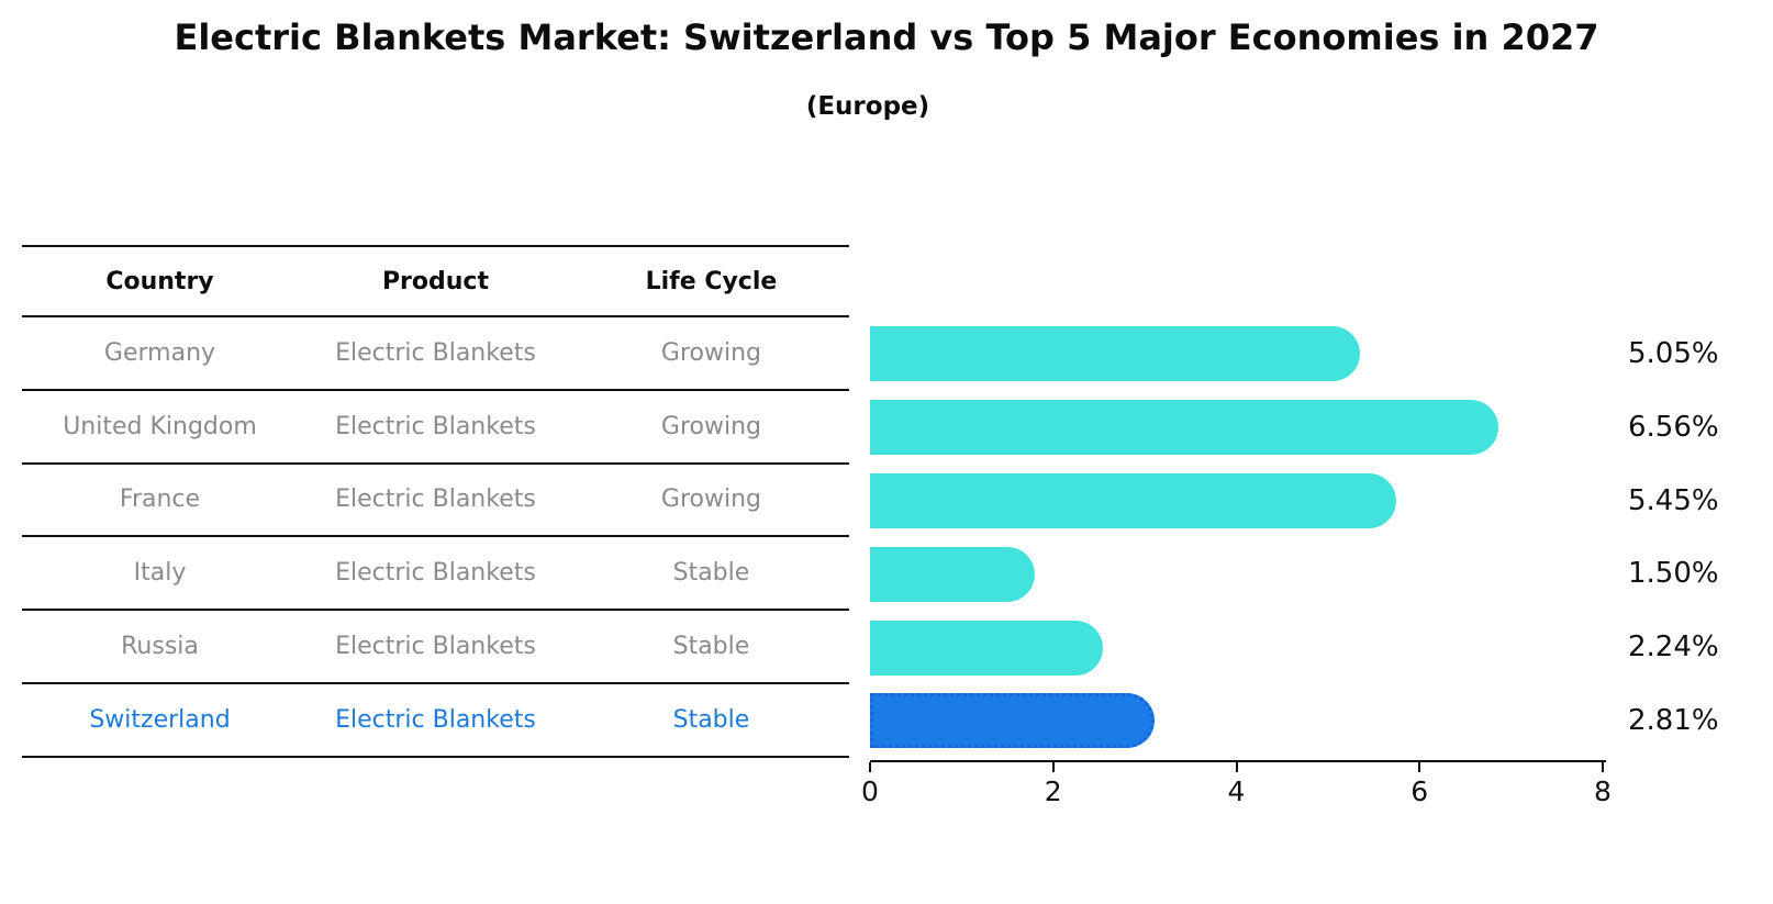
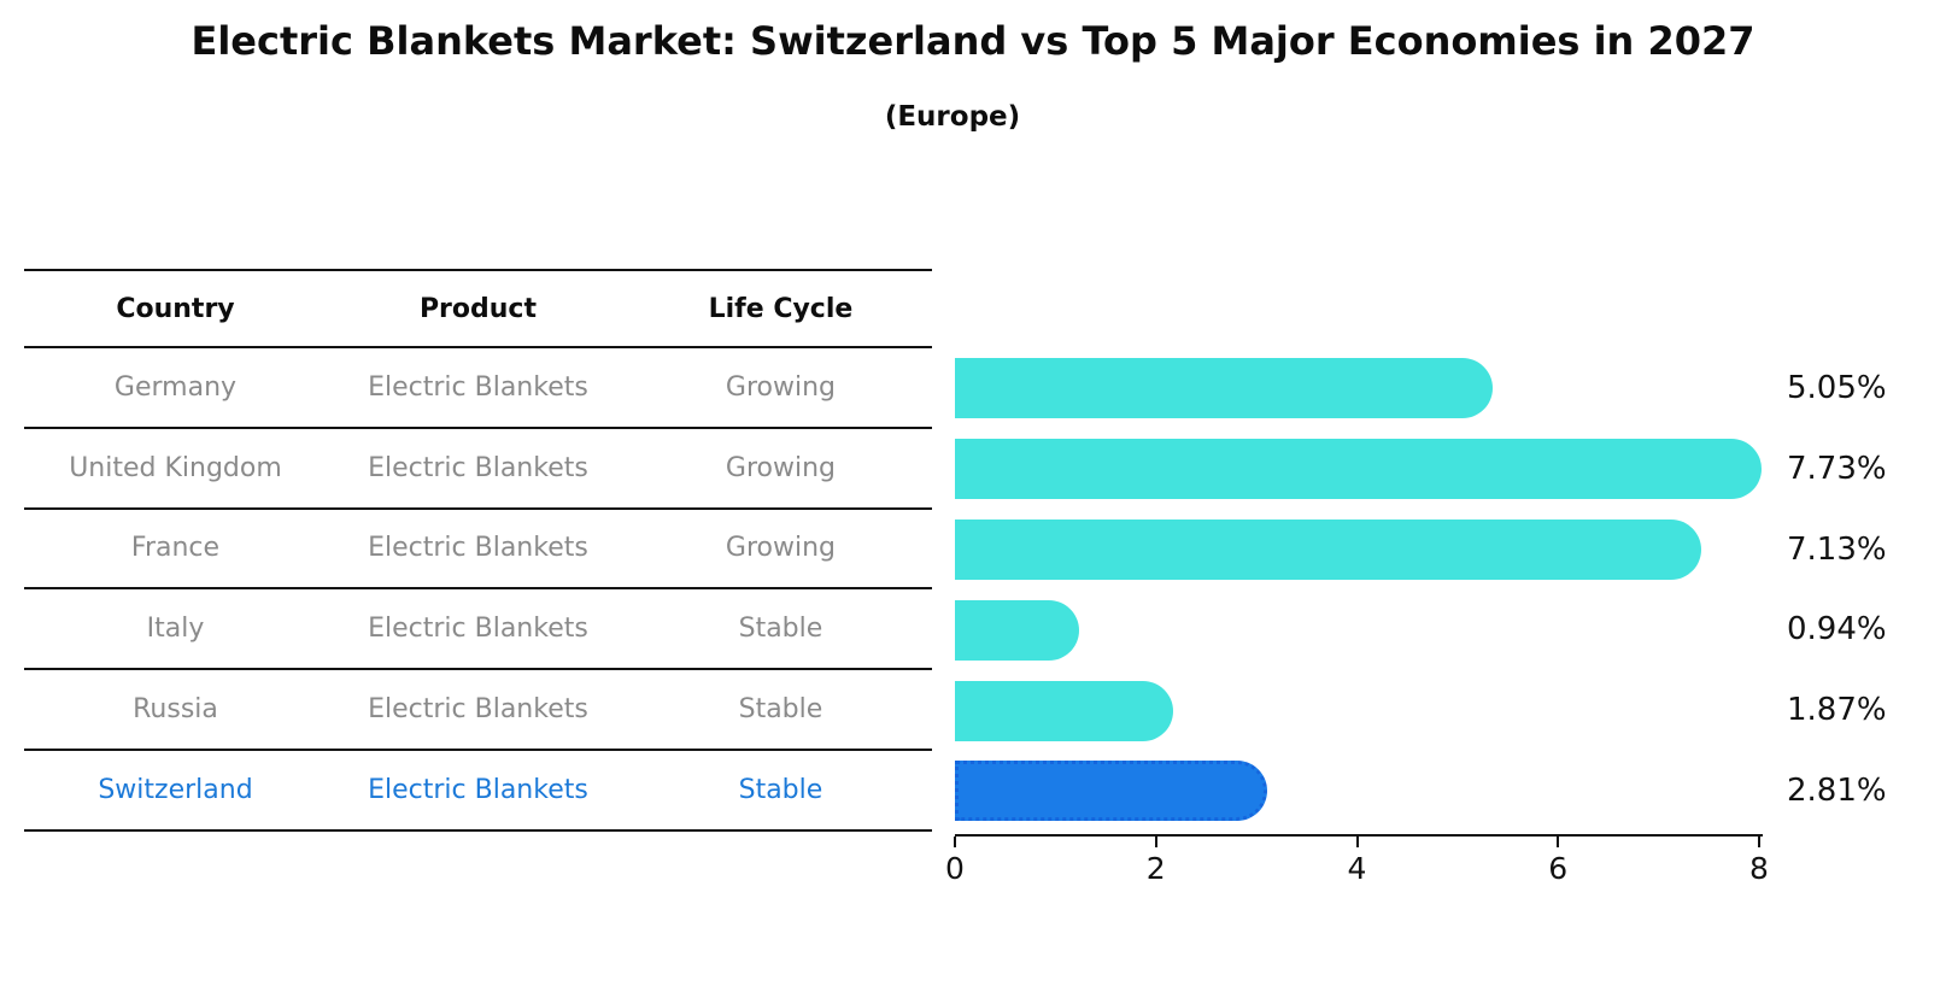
United Kingdom: 6.56% -> 7.73%
France: 5.45% -> 7.13%
Italy: 1.50% -> 0.94%
Russia: 2.24% -> 1.87%
